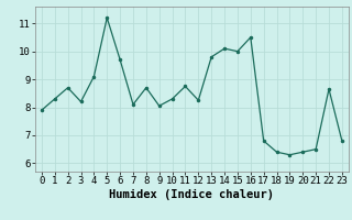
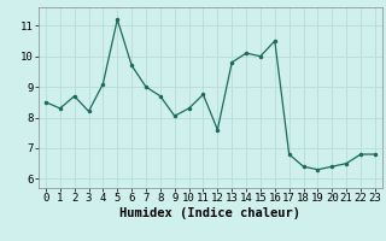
0: 7.90 -> 8.50
7: 8.10 -> 9.00
12: 8.25 -> 7.60
22: 8.65 -> 6.80
